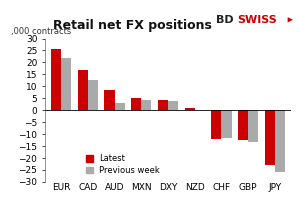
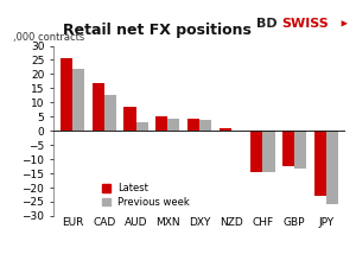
Latest/CHF: -12.0 -> -14.5
Previous week/CHF: -11.5 -> -14.5
